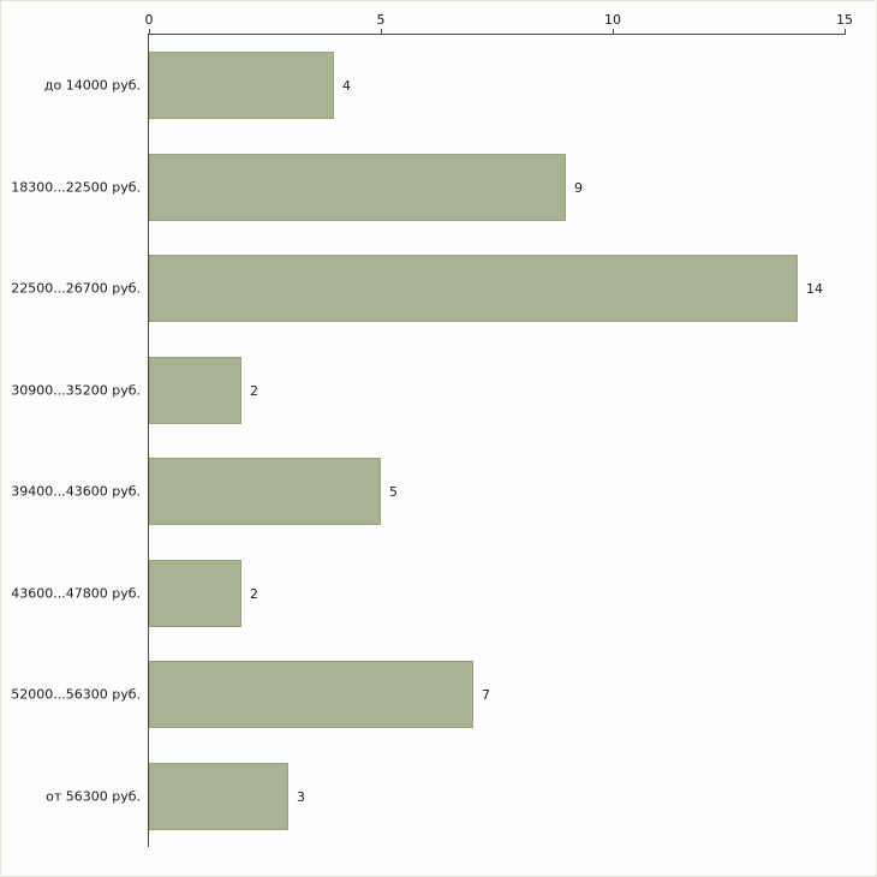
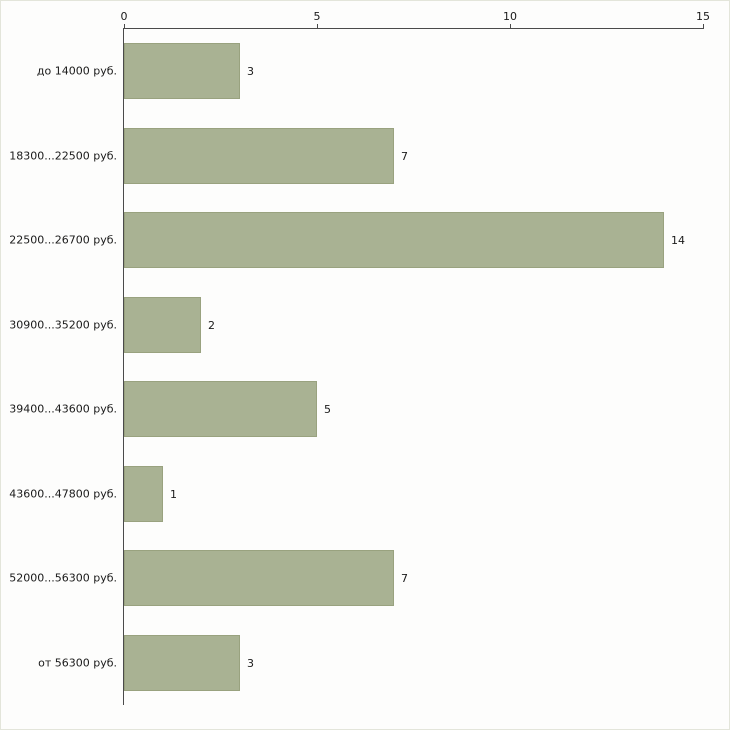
до 14000 руб.: 4 -> 3
18300...22500 руб.: 9 -> 7
43600...47800 руб.: 2 -> 1
